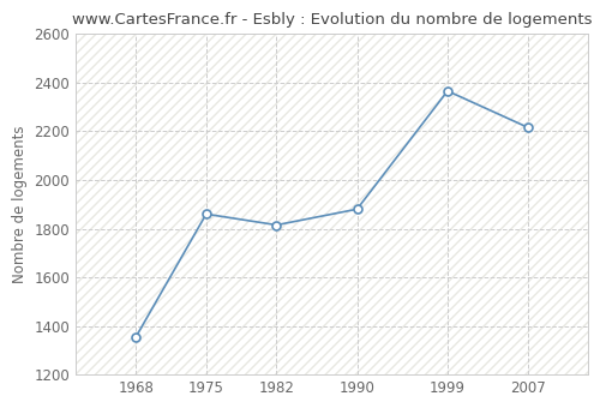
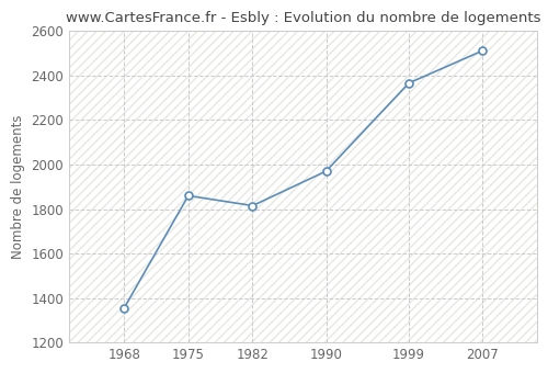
1990: 1880 -> 1970
2007: 2215 -> 2510
